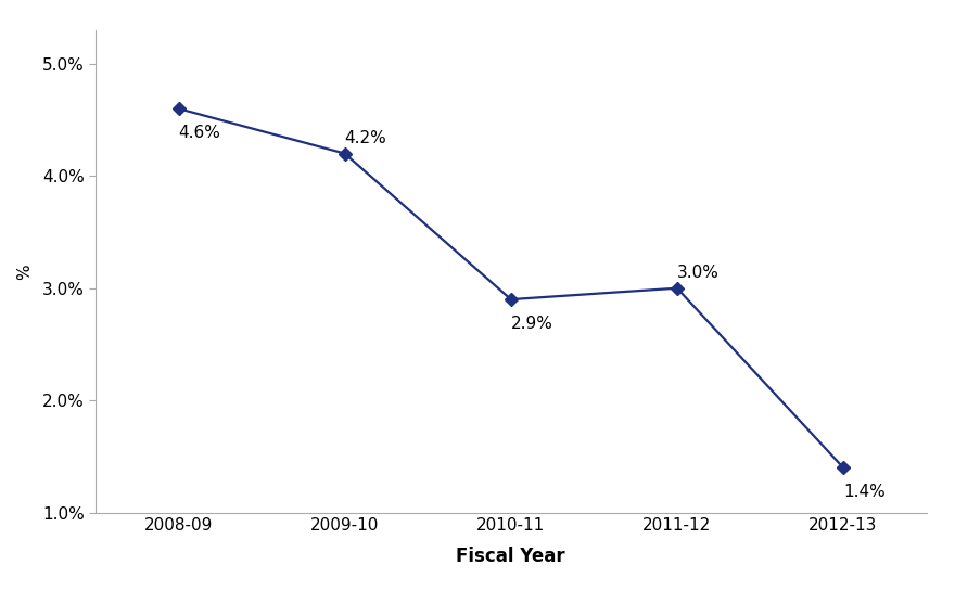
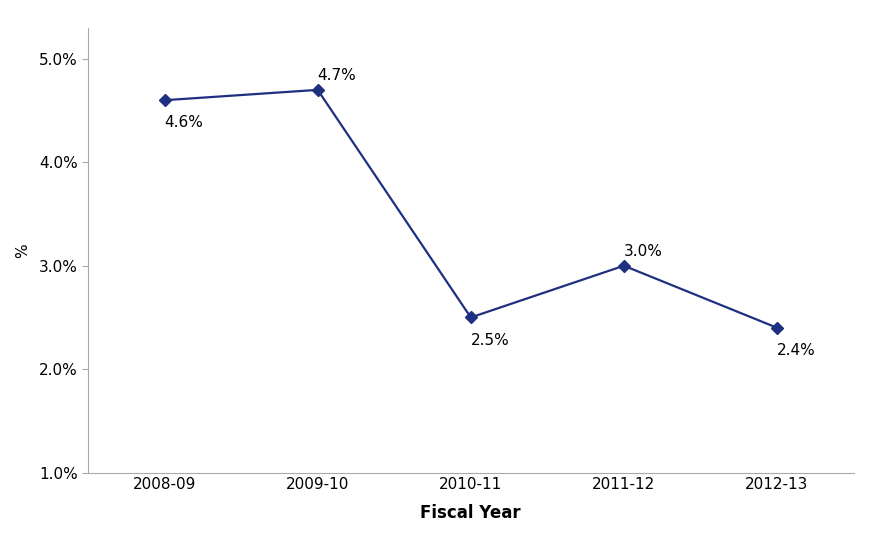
2009-10: 4.2% -> 4.7%
2010-11: 2.9% -> 2.5%
2012-13: 1.4% -> 2.4%
